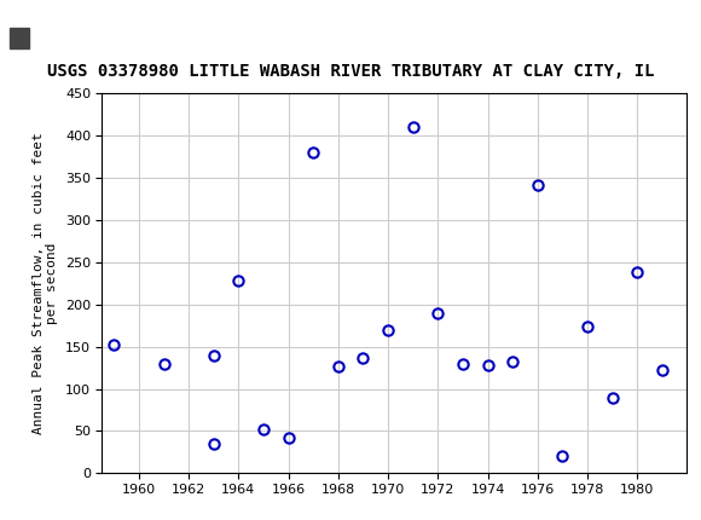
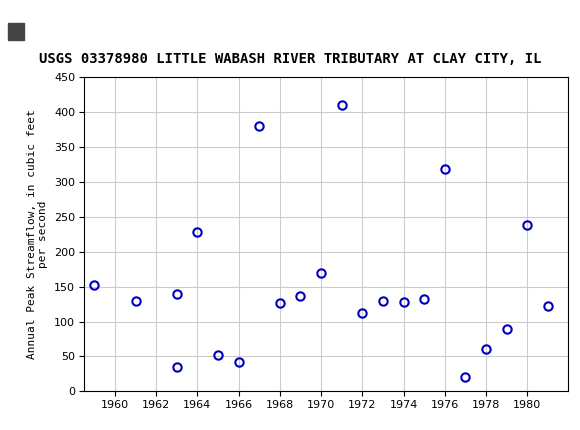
1972: 190 -> 112
1976: 342 -> 318
1978: 174 -> 60
